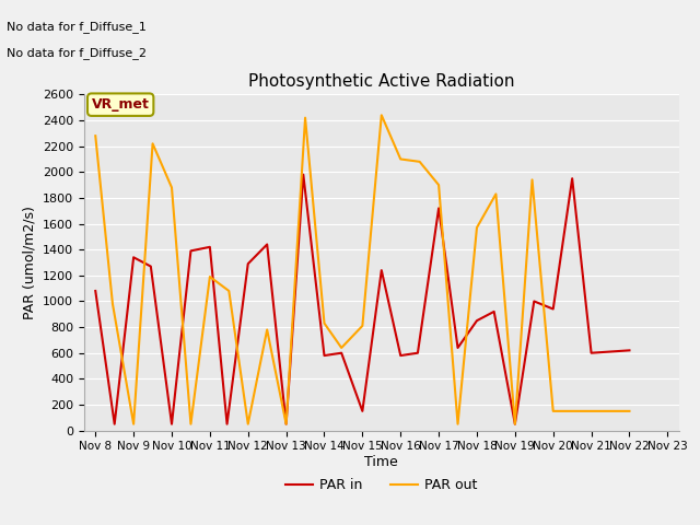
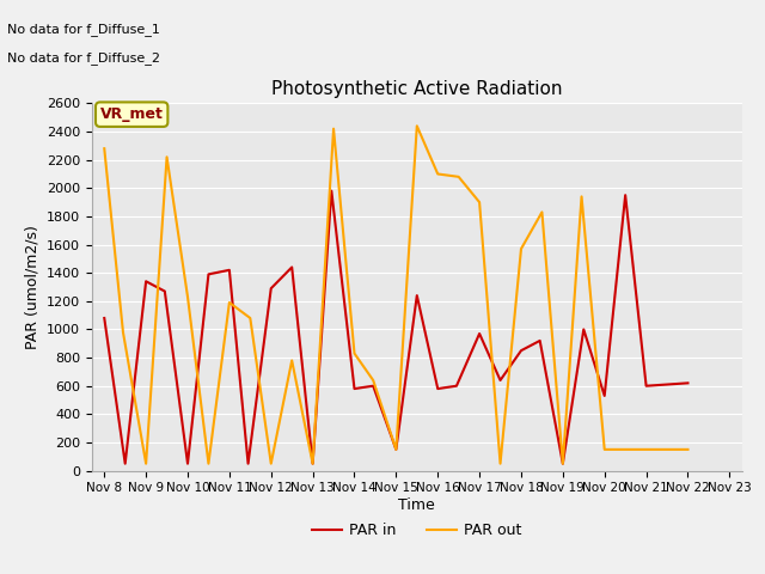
PAR out/Nov 10: 1880 -> 1230
PAR out/Nov 15: 810 -> 150
PAR in/Nov 17: 1720 -> 970
PAR in/Nov 20: 940 -> 530
